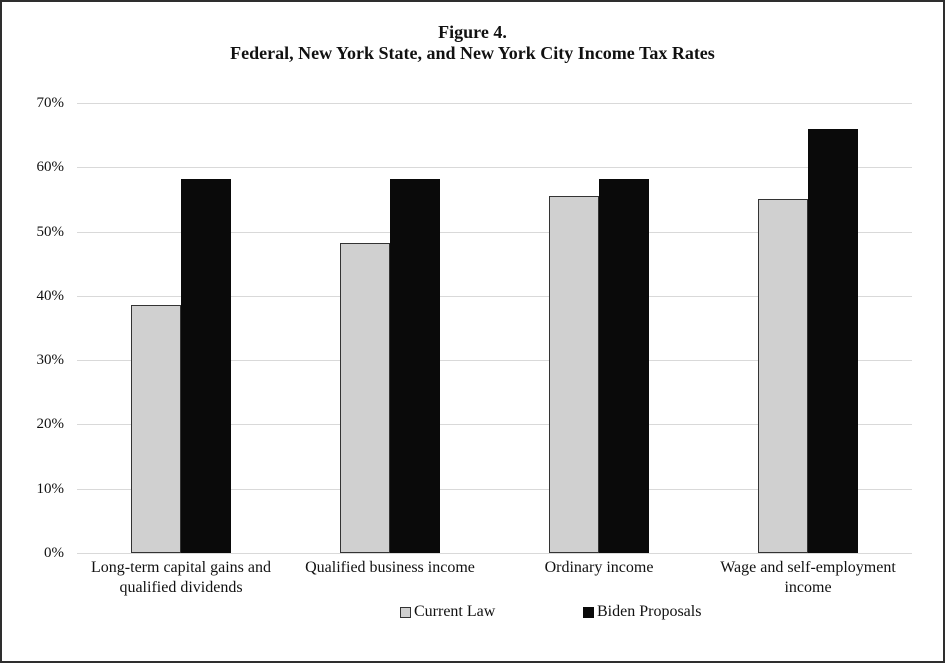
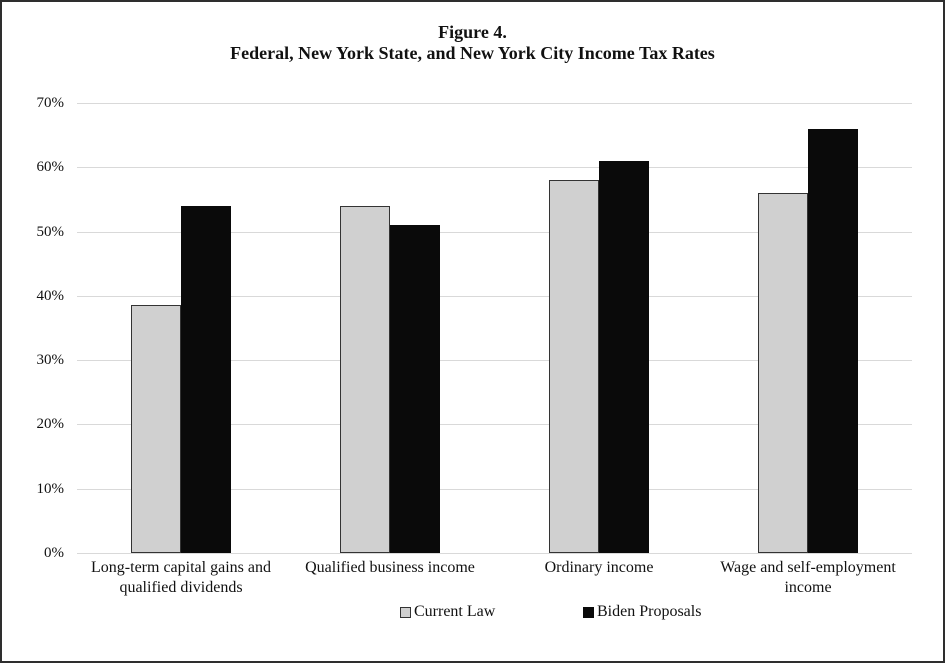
Biden Proposals/Long-term capital gains and qualified dividends: 58% -> 54%
Current Law/Qualified business income: 48% -> 54%
Biden Proposals/Qualified business income: 58% -> 51%
Current Law/Ordinary income: 56% -> 58%
Biden Proposals/Ordinary income: 58% -> 61%
Current Law/Wage and self-employment income: 55% -> 56%
